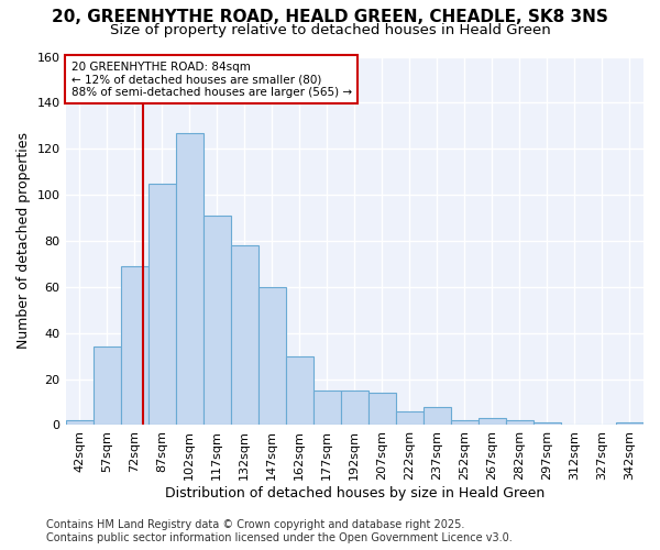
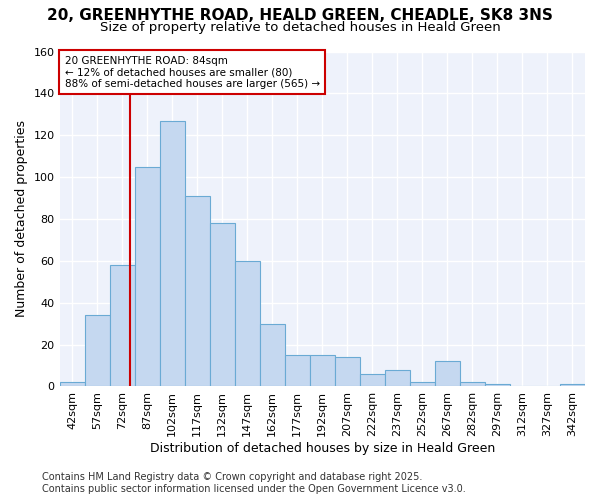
72sqm: 69 -> 58
267sqm: 3 -> 12
